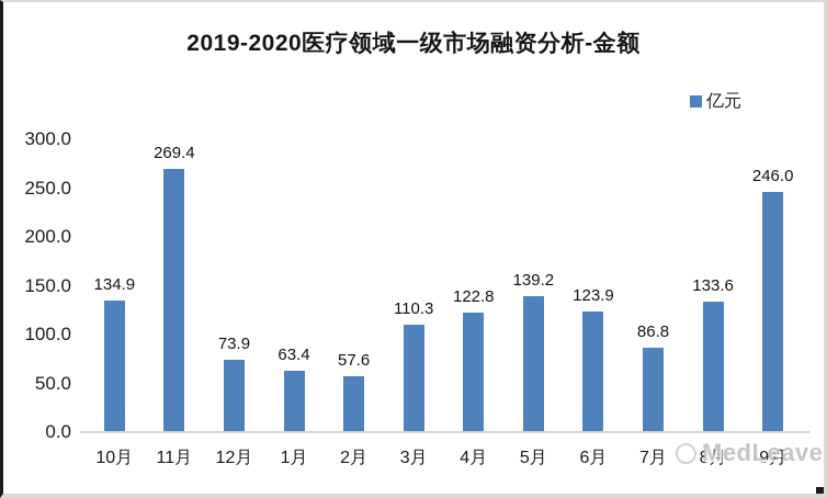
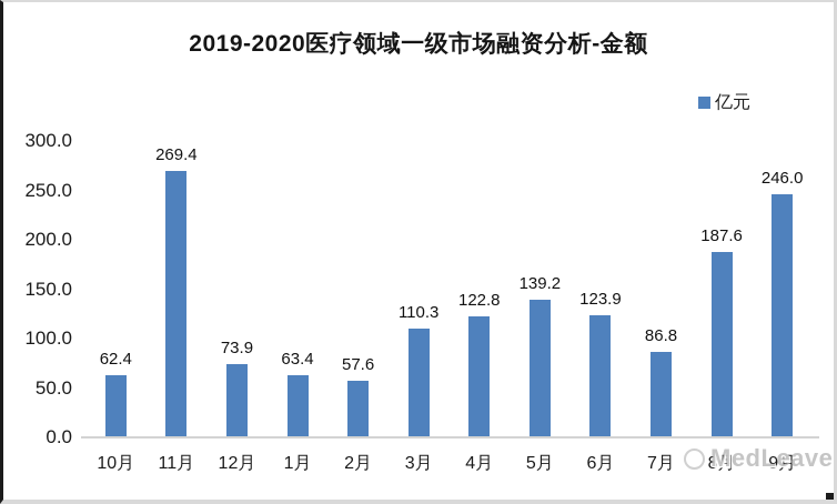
10月: 134.9 -> 62.4
8月: 133.6 -> 187.6
